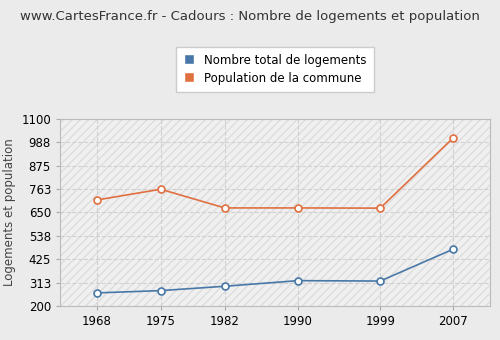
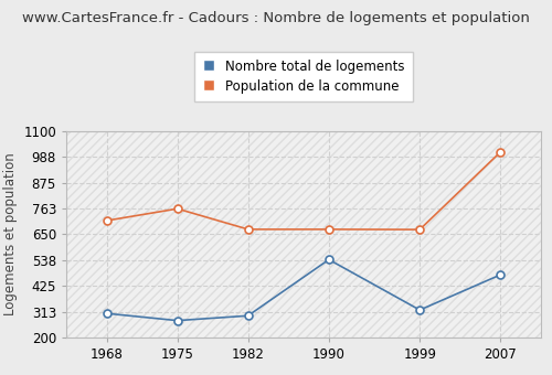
Nombre total de logements/1968: 263 -> 305
Nombre total de logements/1990: 322 -> 540
